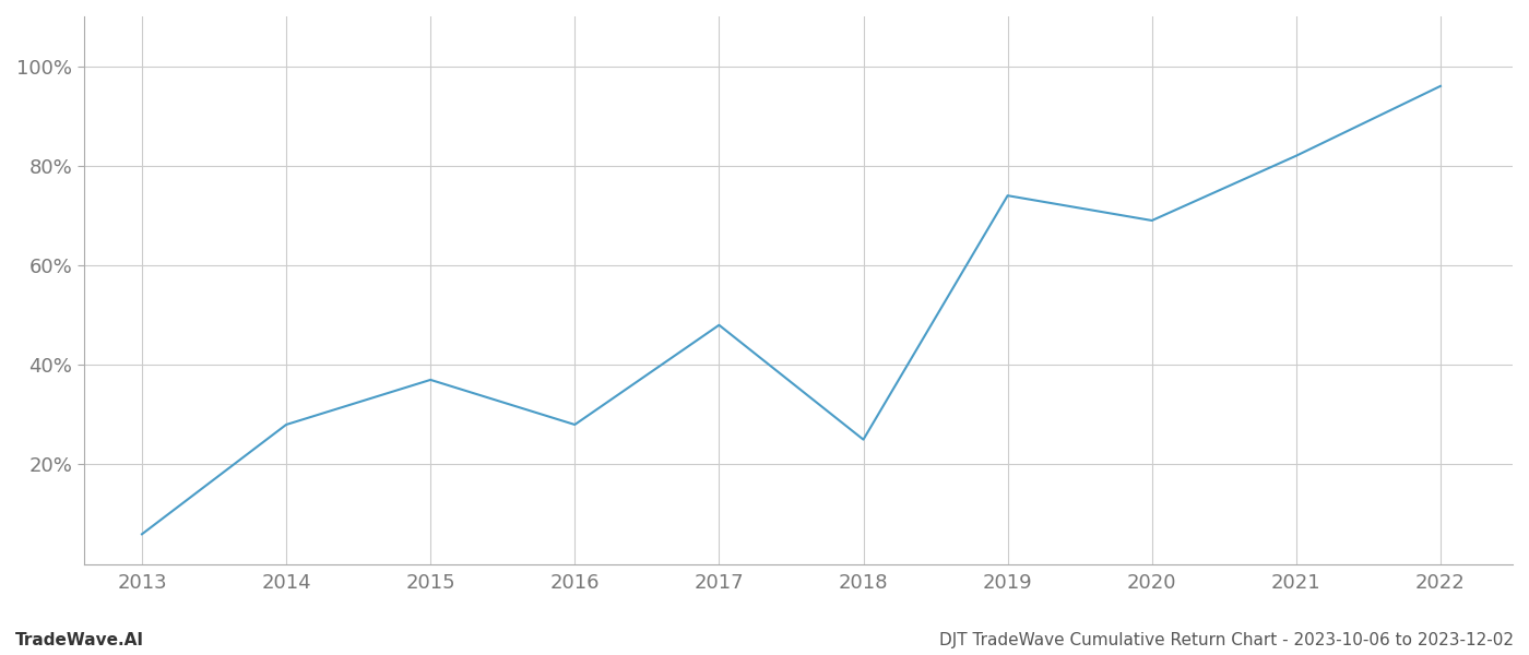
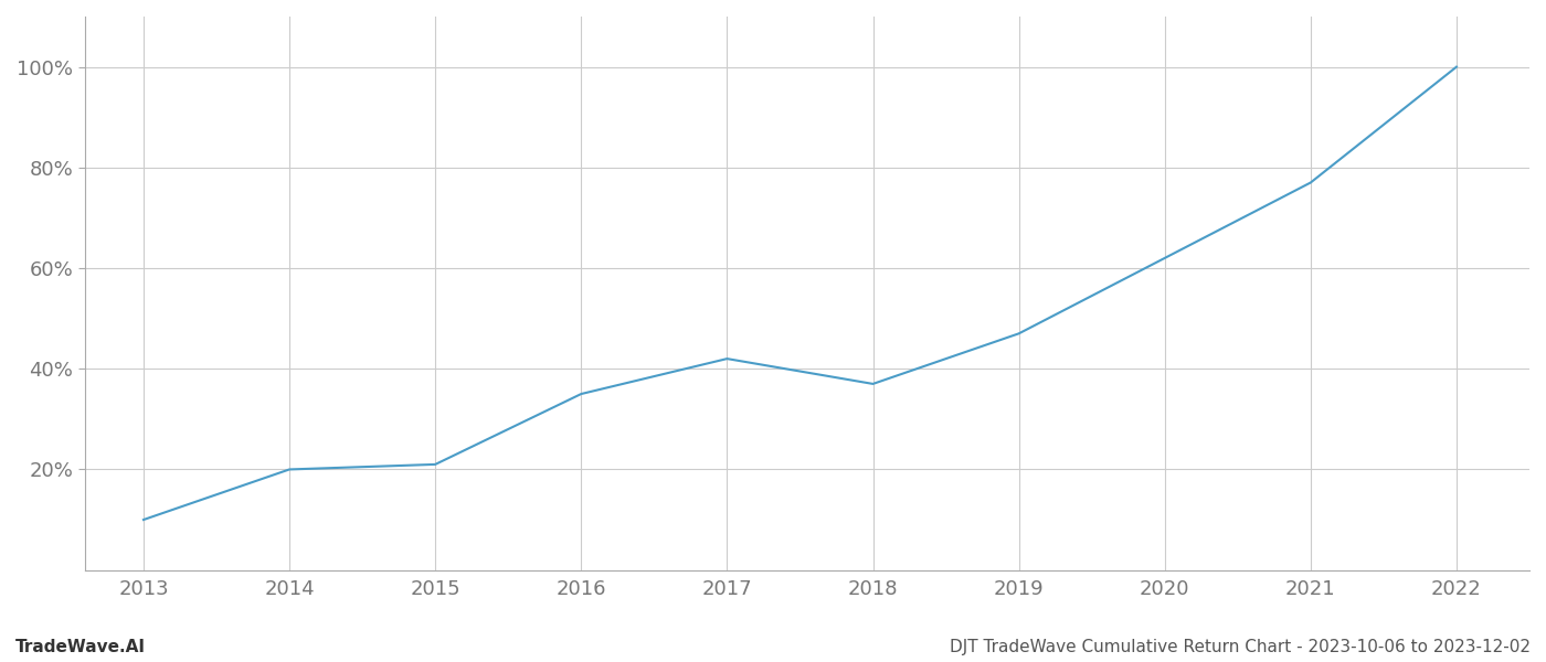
2013: 6% -> 10%
2014: 28% -> 20%
2015: 37% -> 21%
2016: 28% -> 35%
2017: 48% -> 42%
2018: 25% -> 37%
2019: 74% -> 47%
2020: 69% -> 62%
2021: 82% -> 77%
2022: 96% -> 100%
